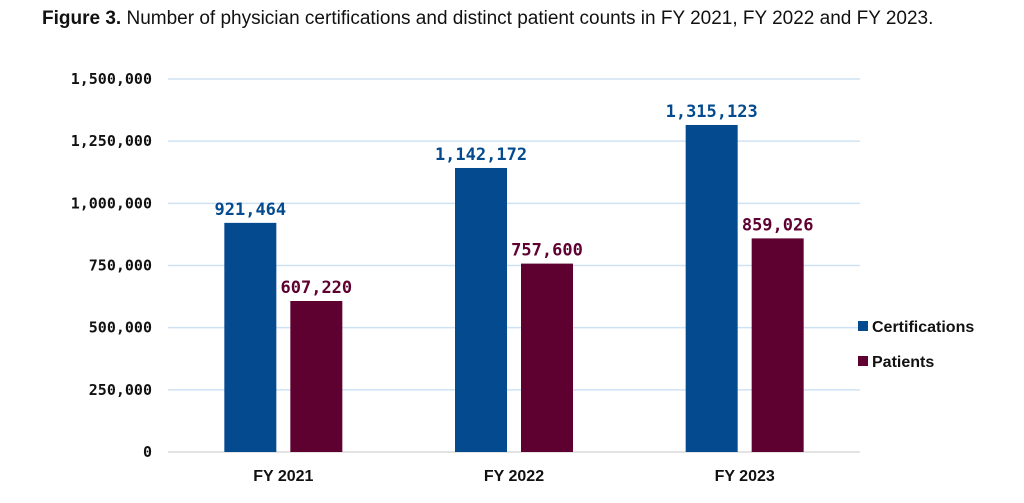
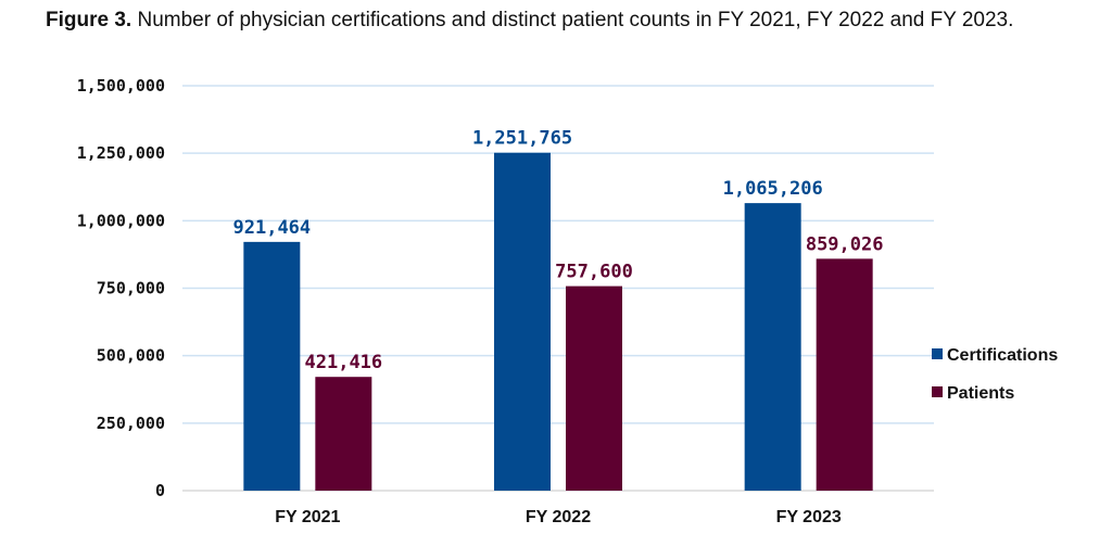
Patients/FY 2021: 607,220 -> 421,416
Certifications/FY 2022: 1,142,172 -> 1,251,765
Certifications/FY 2023: 1,315,123 -> 1,065,206
